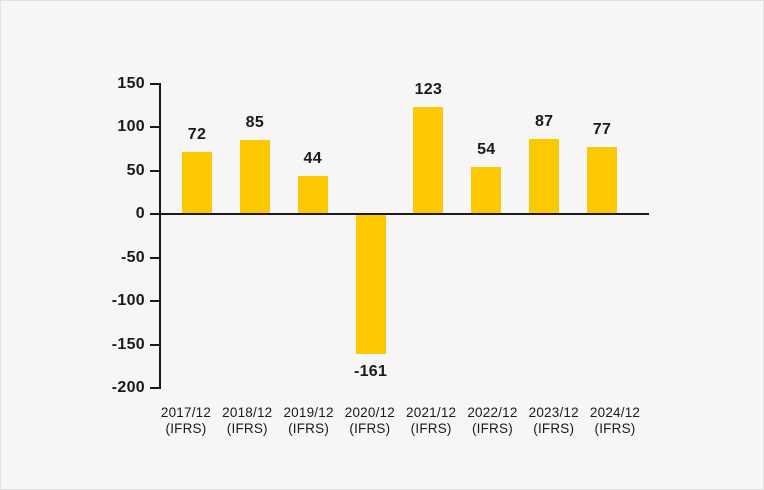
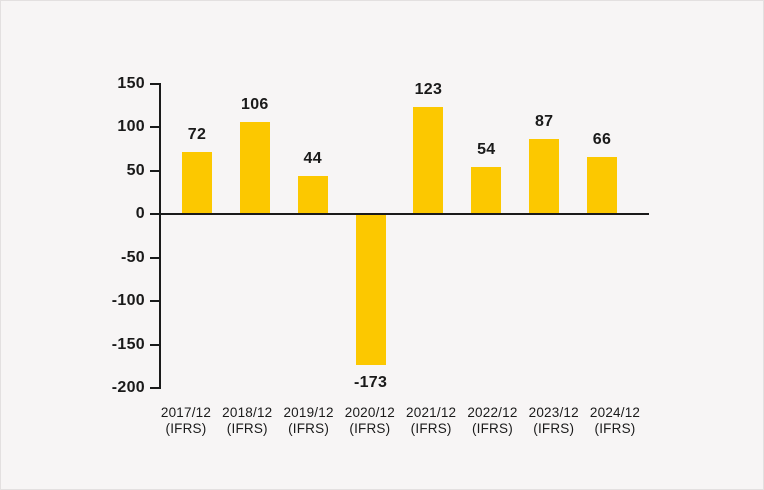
2018/12: 85 -> 106
2020/12: -161 -> -173
2024/12: 77 -> 66
